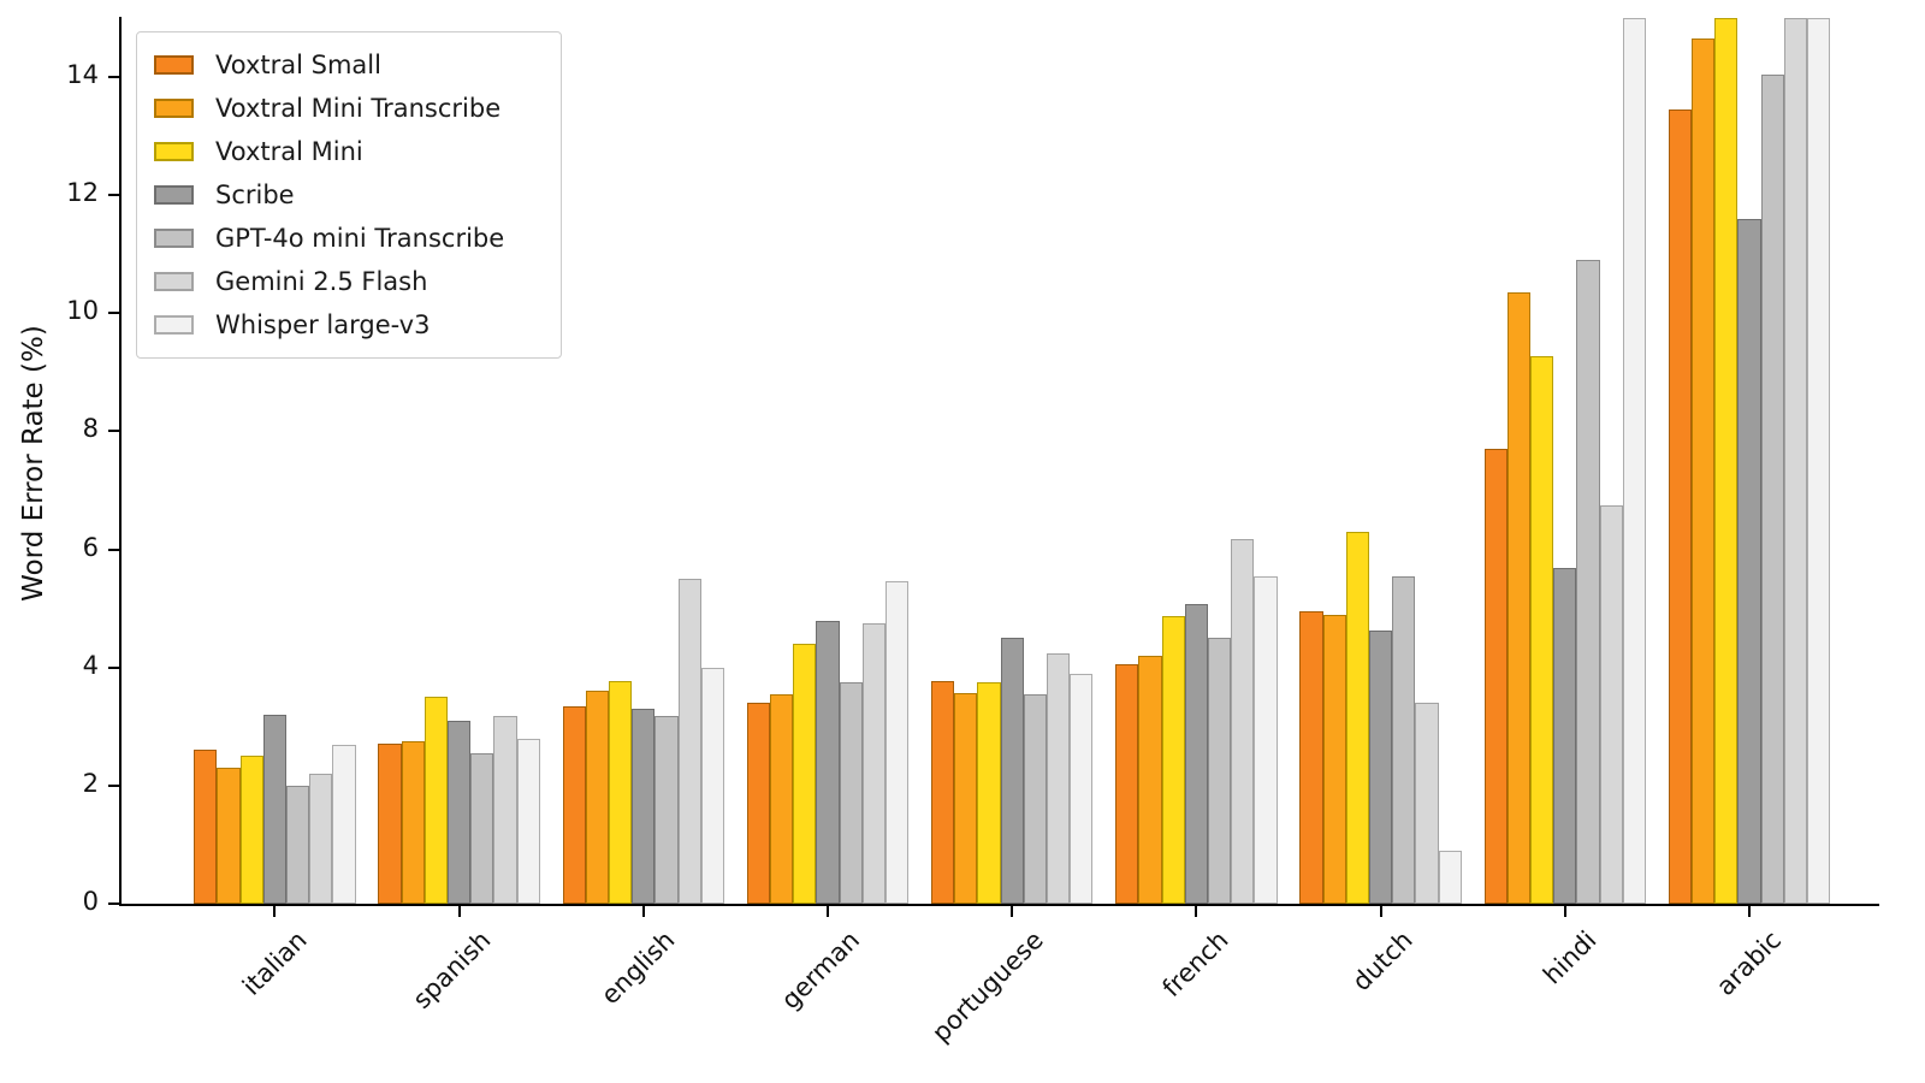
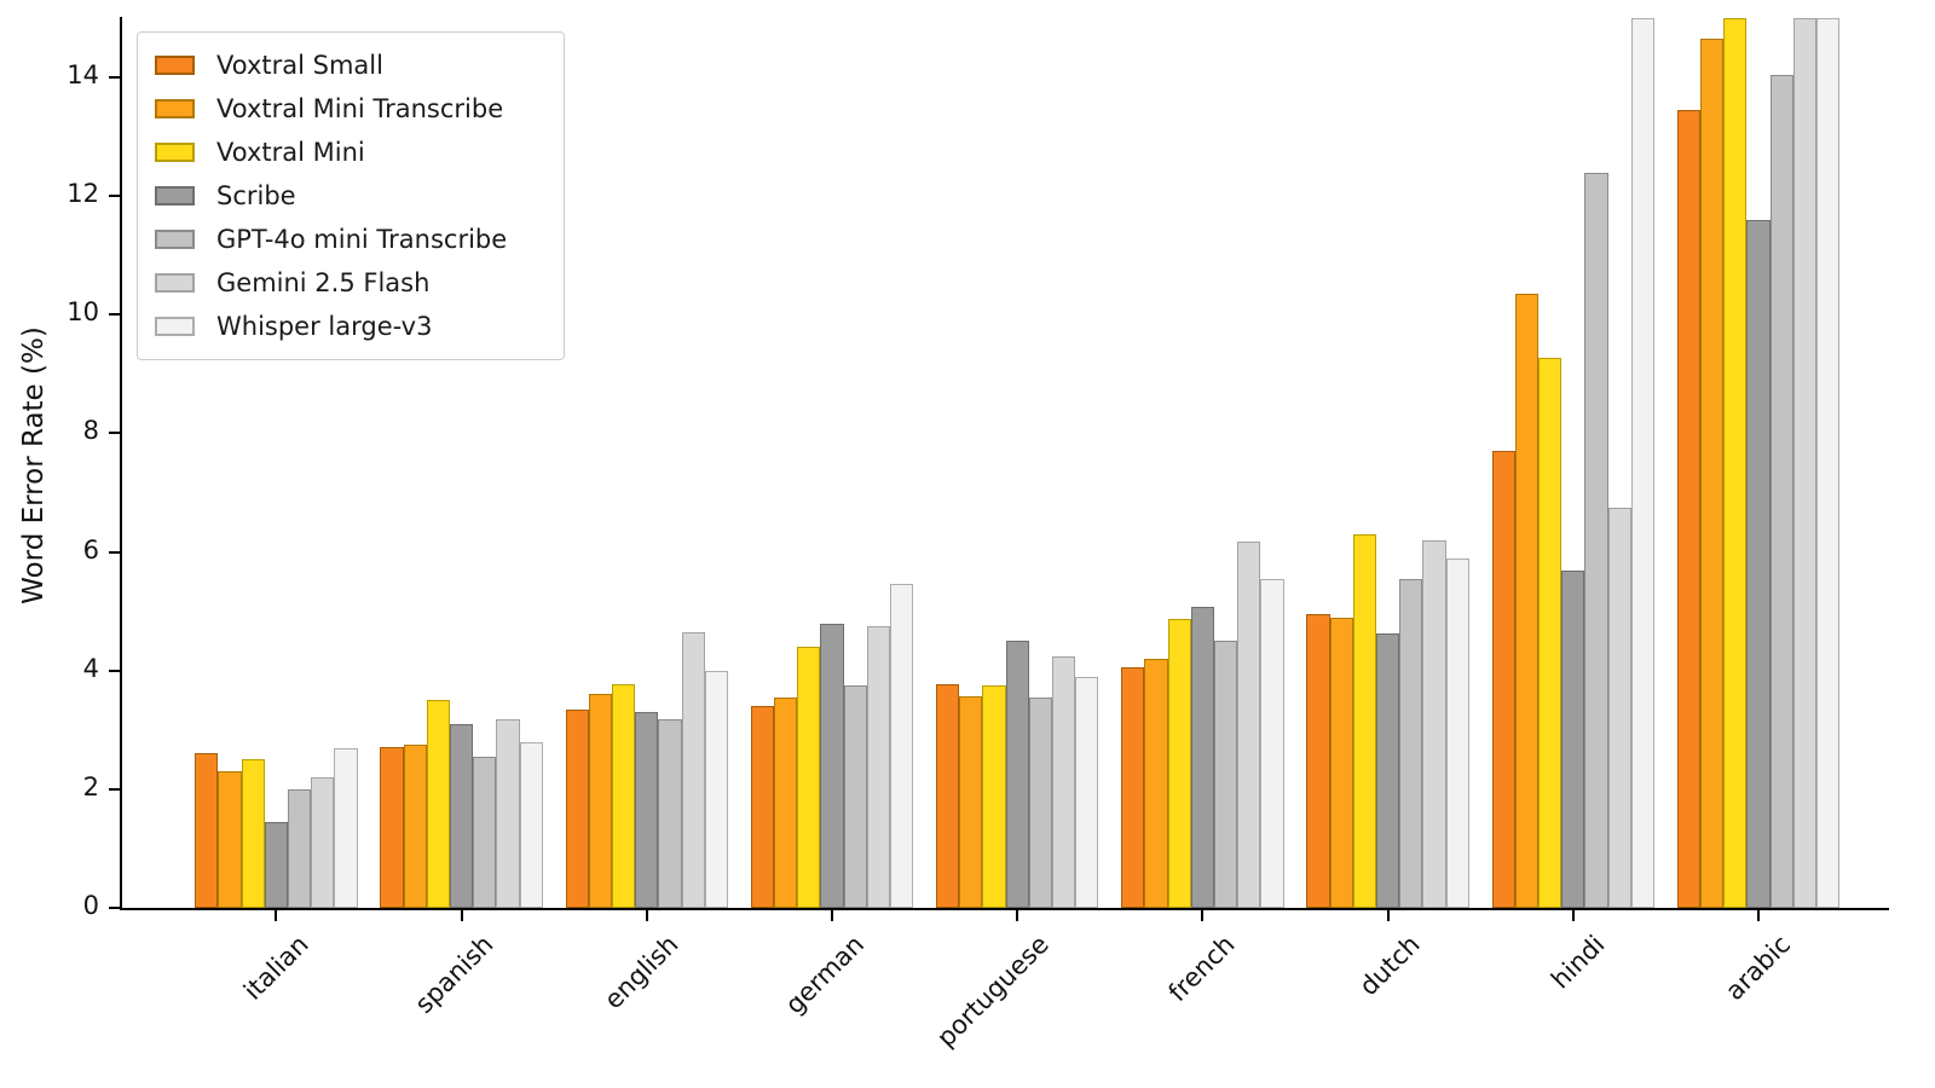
Scribe/italian: 3.2 -> 1.4
Gemini 2.5 Flash/english: 5.5 -> 4.7
Gemini 2.5 Flash/dutch: 3.4 -> 6.2
Whisper large-v3/dutch: 0.9 -> 5.9
GPT-4o mini Transcribe/hindi: 10.9 -> 12.4
